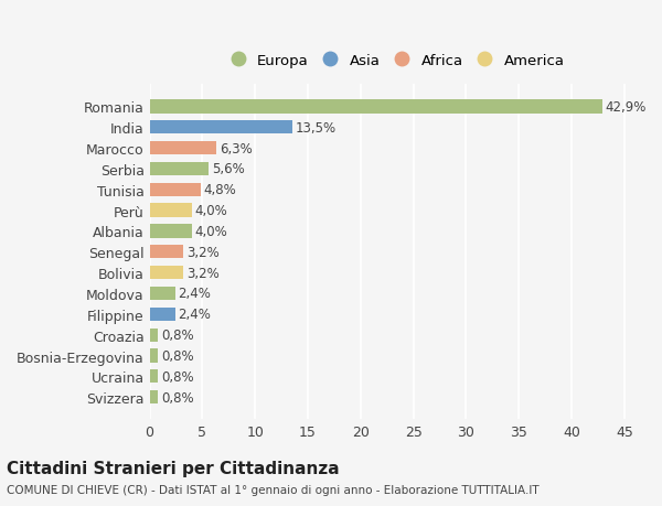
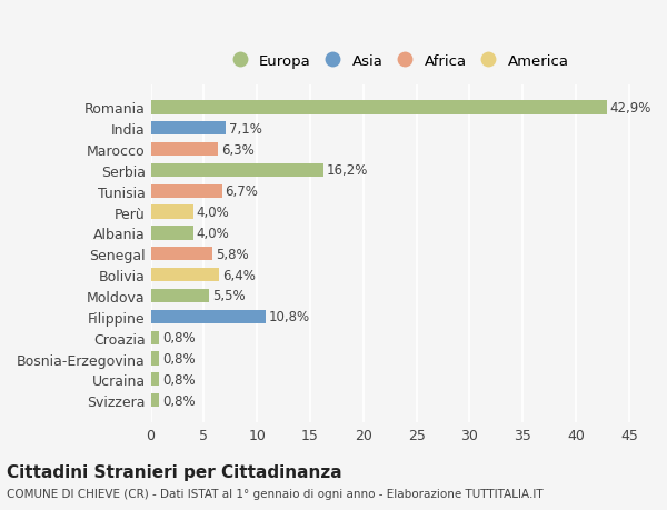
India: 13,5% -> 7,1%
Serbia: 5,6% -> 16,2%
Tunisia: 4,8% -> 6,7%
Senegal: 3,2% -> 5,8%
Bolivia: 3,2% -> 6,4%
Moldova: 2,4% -> 5,5%
Filippine: 2,4% -> 10,8%
